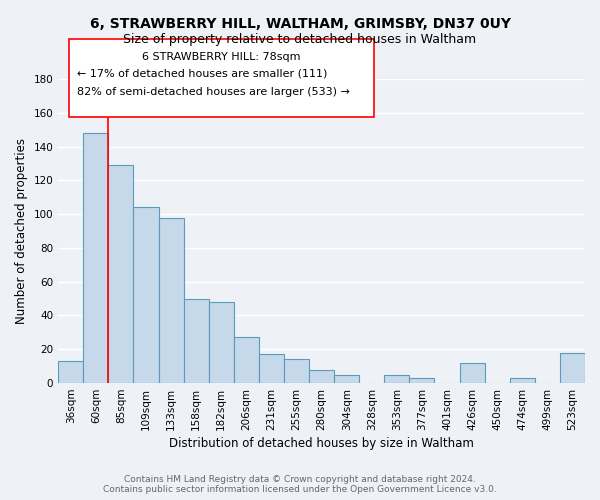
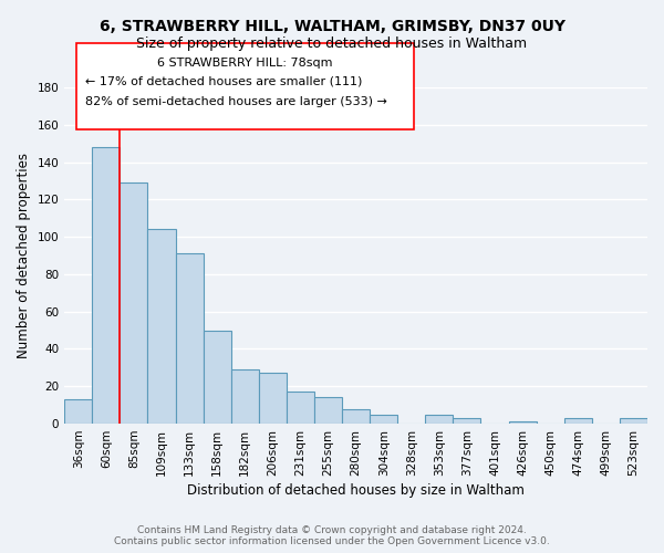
133sqm: 98 -> 91
182sqm: 48 -> 29
426sqm: 12 -> 1
523sqm: 18 -> 3
